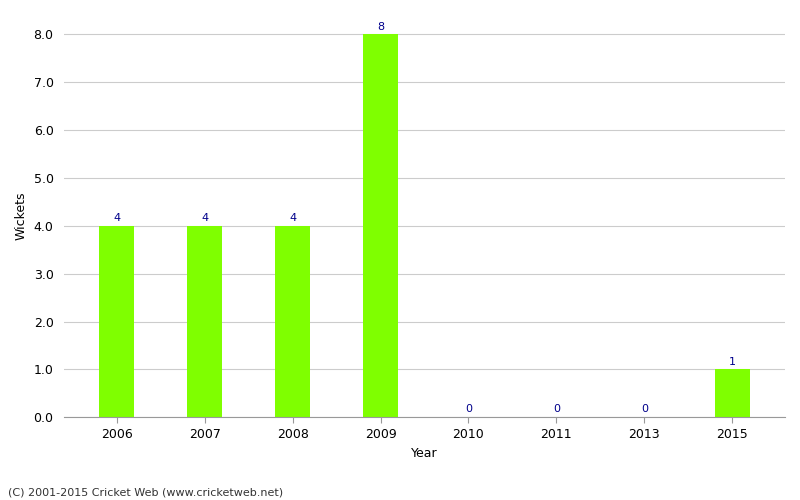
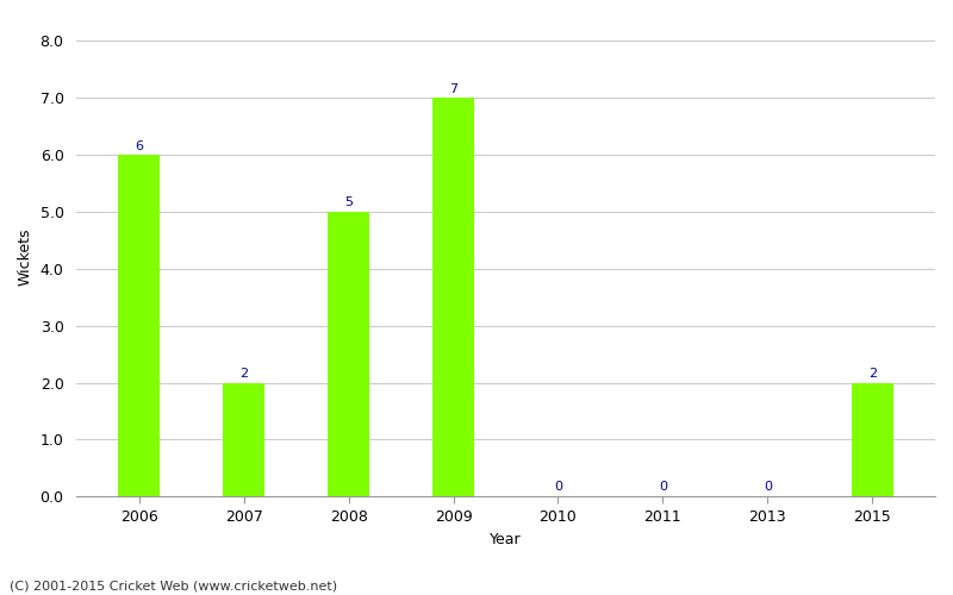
2006: 4 -> 6
2007: 4 -> 2
2008: 4 -> 5
2009: 8 -> 7
2015: 1 -> 2
